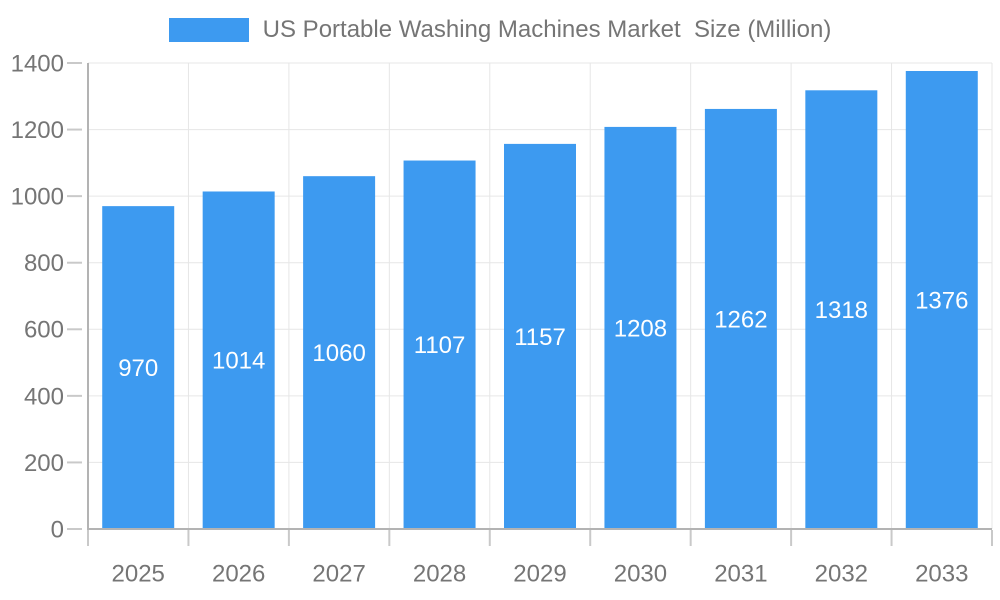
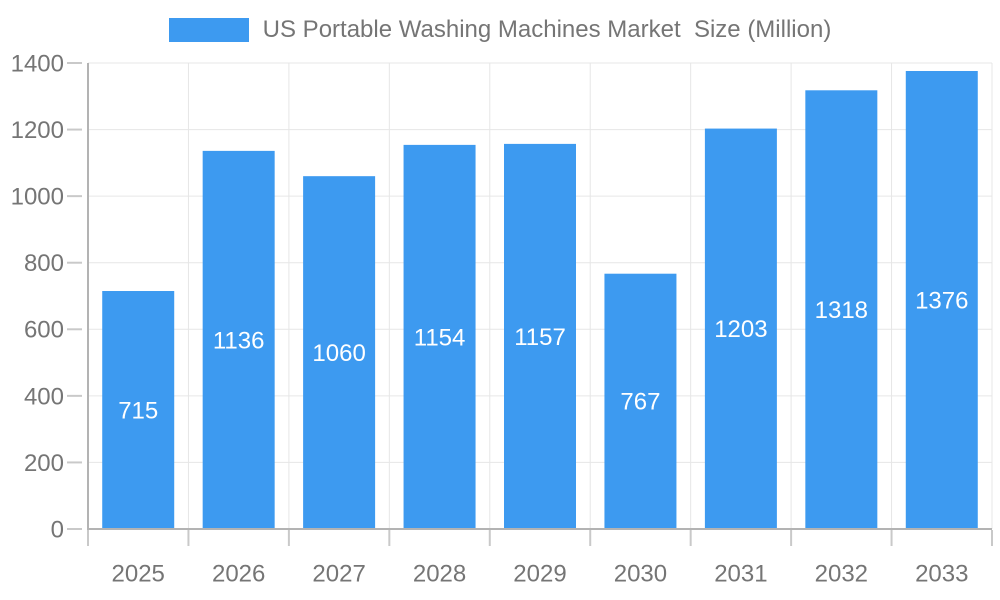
2025: 970 -> 715
2026: 1014 -> 1136
2028: 1107 -> 1154
2030: 1208 -> 767
2031: 1262 -> 1203
